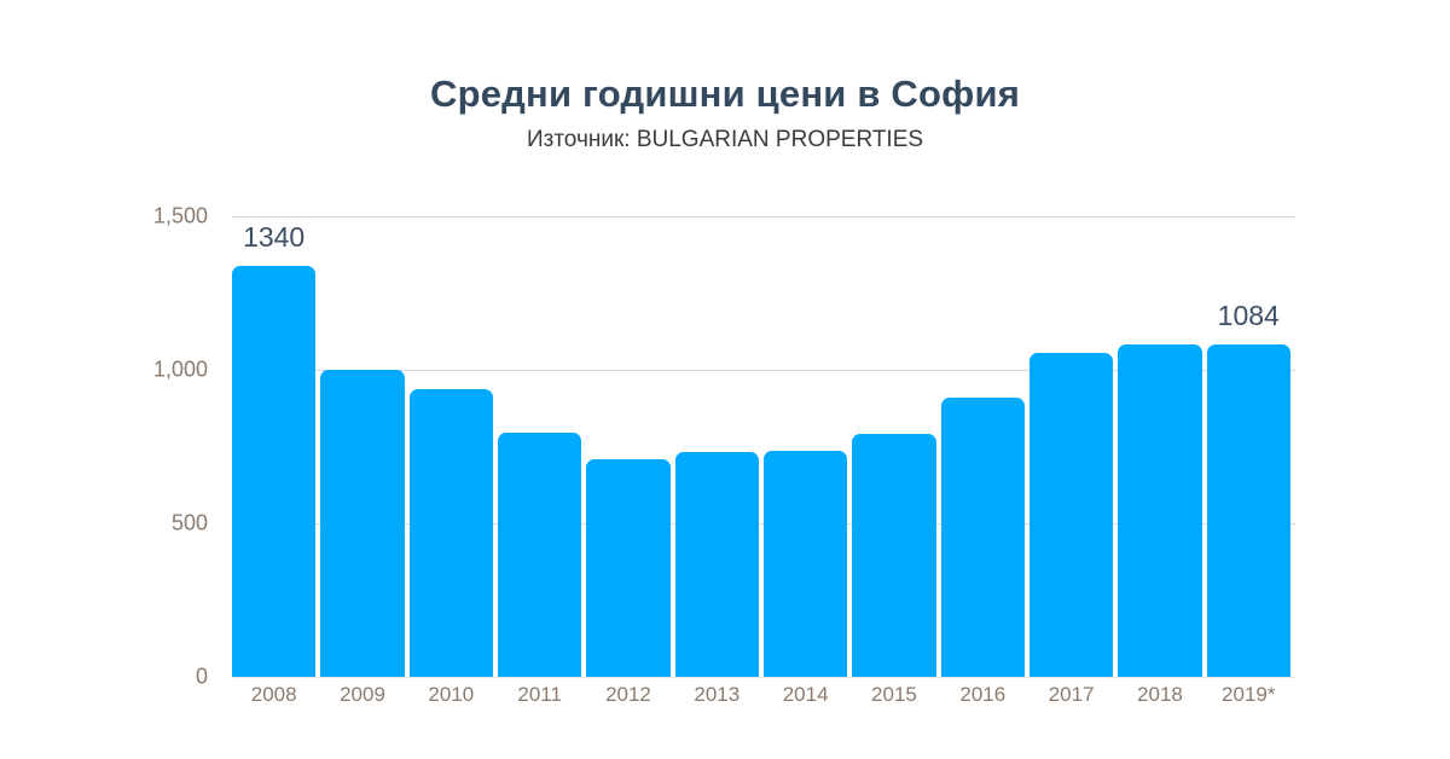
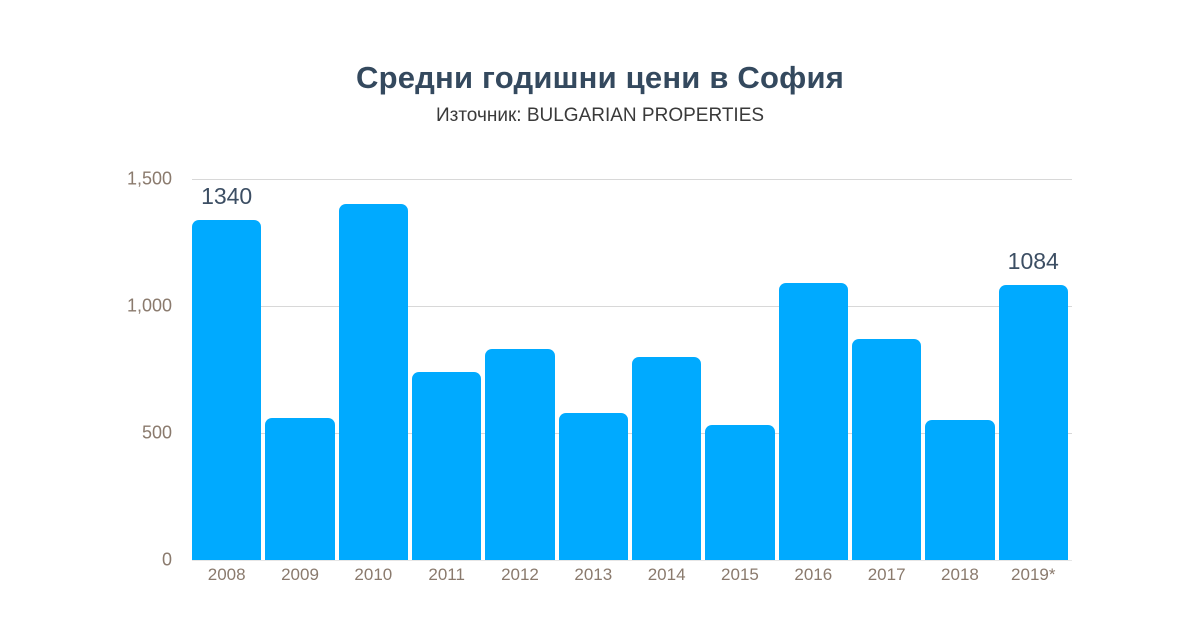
2009: 1000 -> 560
2010: 940 -> 1400
2011: 800 -> 740
2012: 710 -> 830
2013: 730 -> 580
2014: 740 -> 800
2015: 790 -> 530
2016: 910 -> 1090
2017: 1060 -> 870
2018: 1080 -> 550
